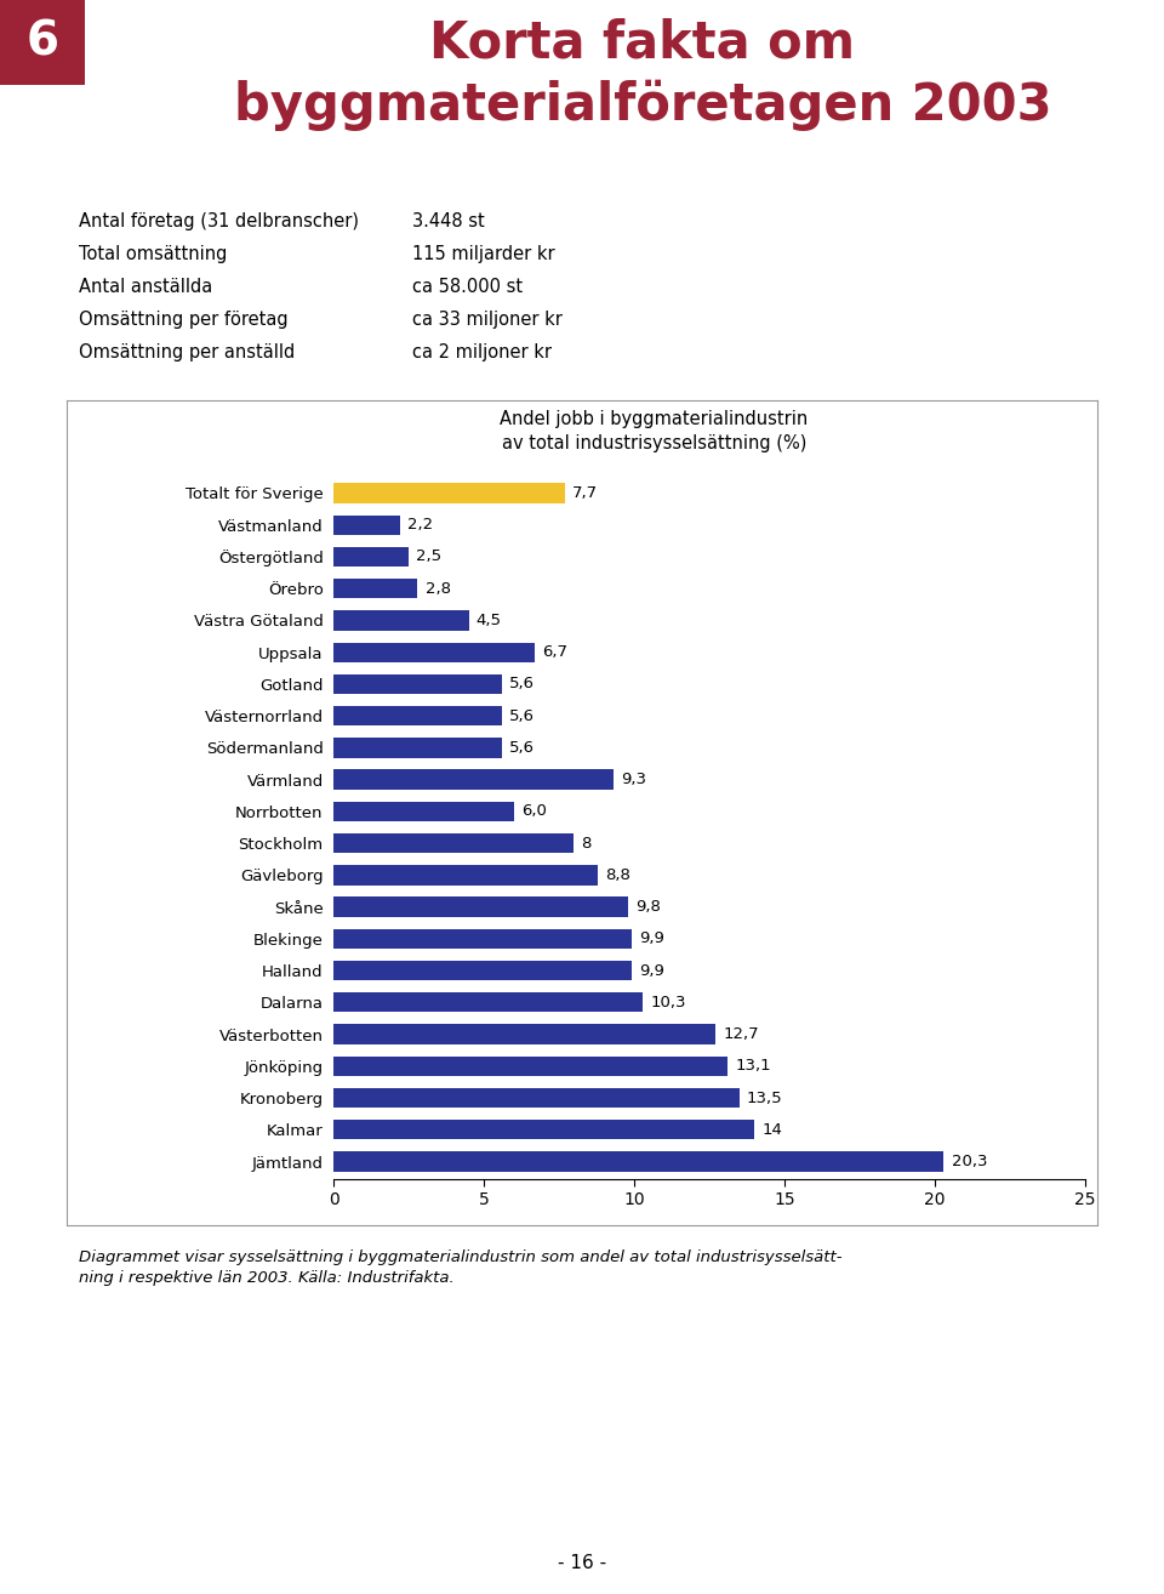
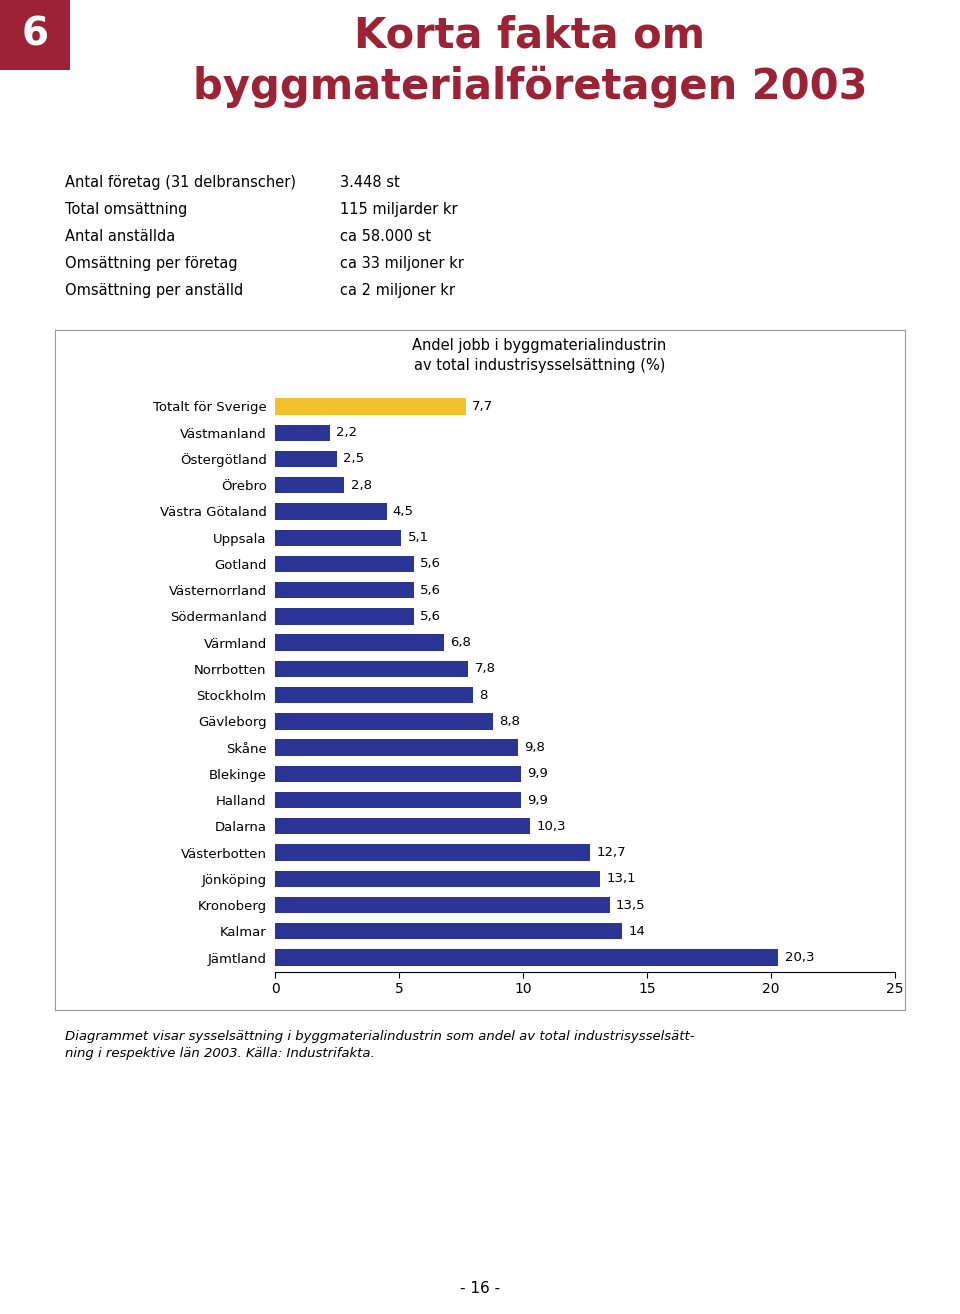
Uppsala: 6,7 -> 5,1
Värmland: 9,3 -> 6,8
Norrbotten: 6,0 -> 7,8
